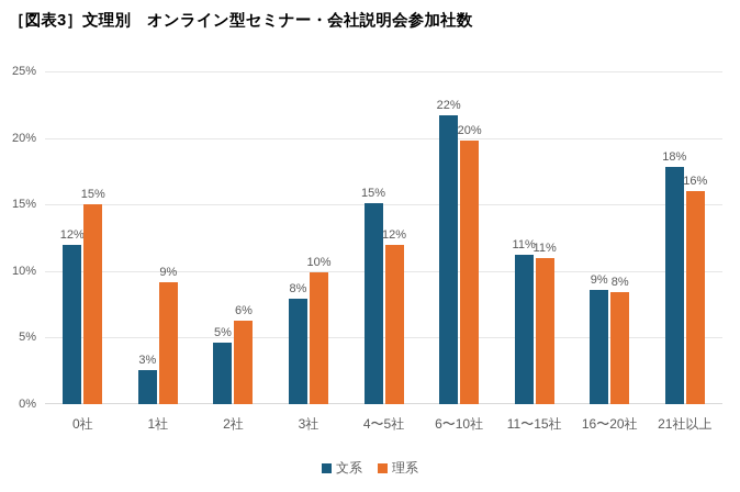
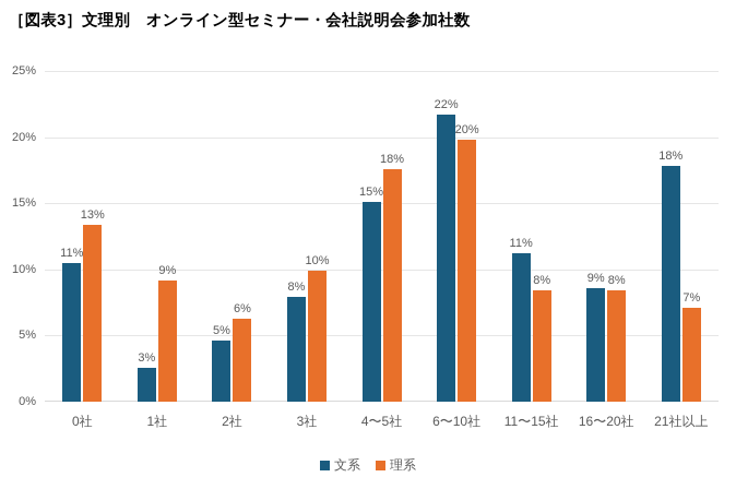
文系/0社: 12% -> 11%
理系/0社: 15% -> 13%
理系/4〜5社: 12% -> 18%
理系/11〜15社: 11% -> 8%
理系/21社以上: 16% -> 7%
